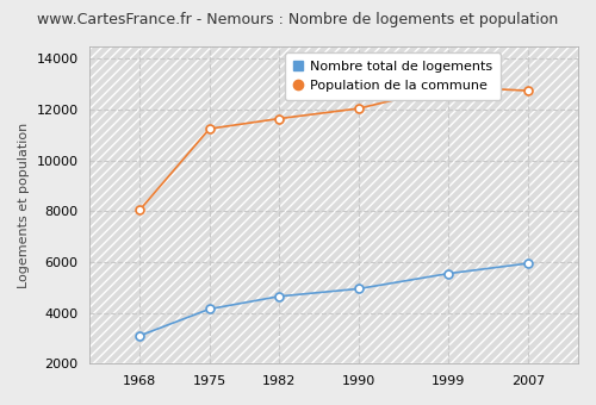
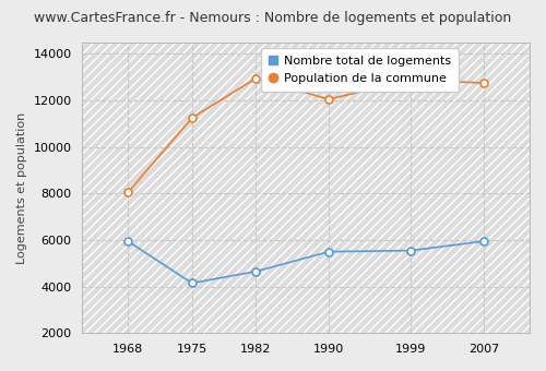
Nombre total de logements/1968: 3100 -> 5950
Population de la commune/1982: 11650 -> 12950
Nombre total de logements/1990: 4950 -> 5500
